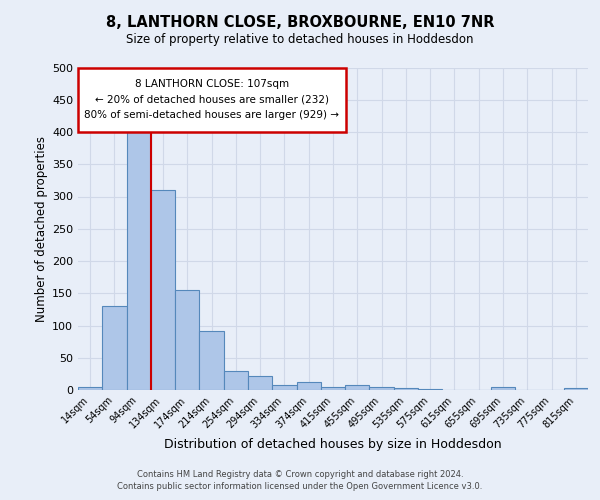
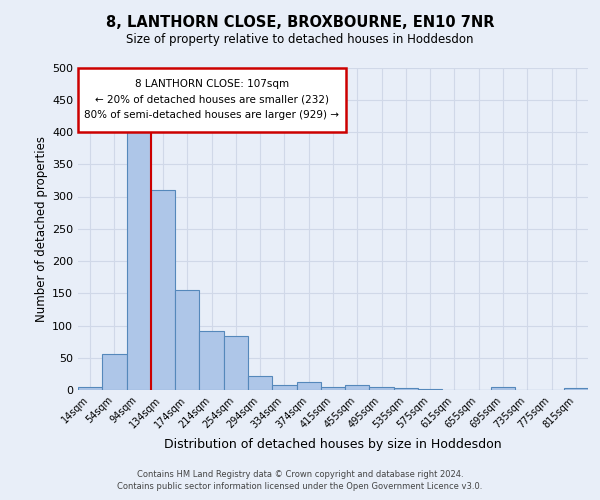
54sqm: 130 -> 56
254sqm: 30 -> 84
